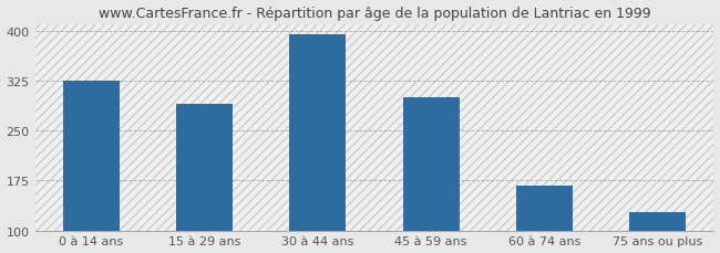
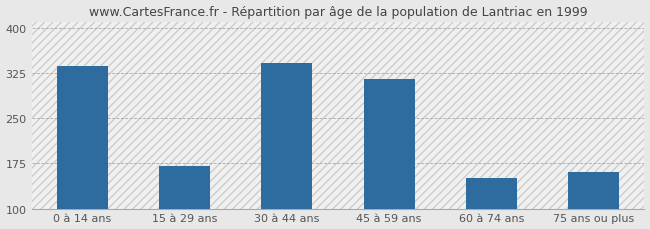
0 à 14 ans: 325 -> 336
15 à 29 ans: 290 -> 170
30 à 44 ans: 395 -> 342
45 à 59 ans: 300 -> 314
60 à 74 ans: 168 -> 150
75 ans ou plus: 128 -> 160
